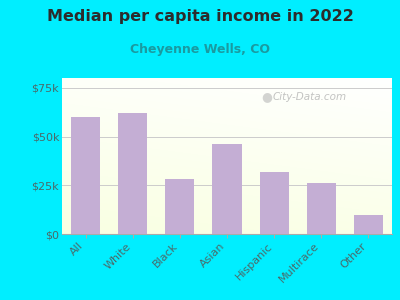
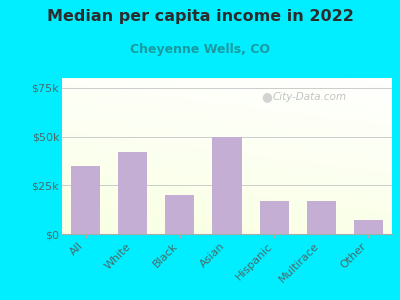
All: $60k -> $35k
White: $62k -> $42k
Black: $28k -> $20k
Asian: $46k -> $50k
Hispanic: $32k -> $17k
Multirace: $26k -> $17k
Other: $10k -> $7k
